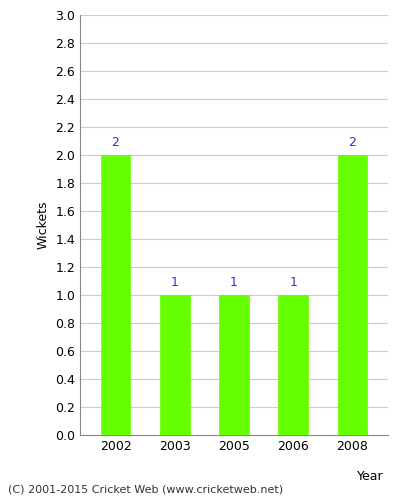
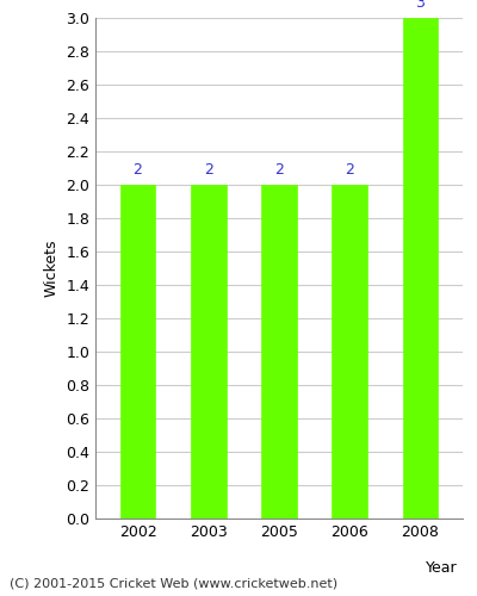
2003: 1 -> 2
2005: 1 -> 2
2006: 1 -> 2
2008: 2 -> 3
